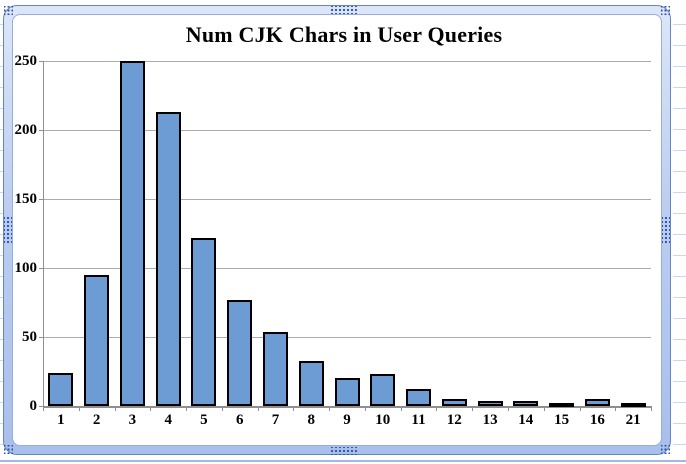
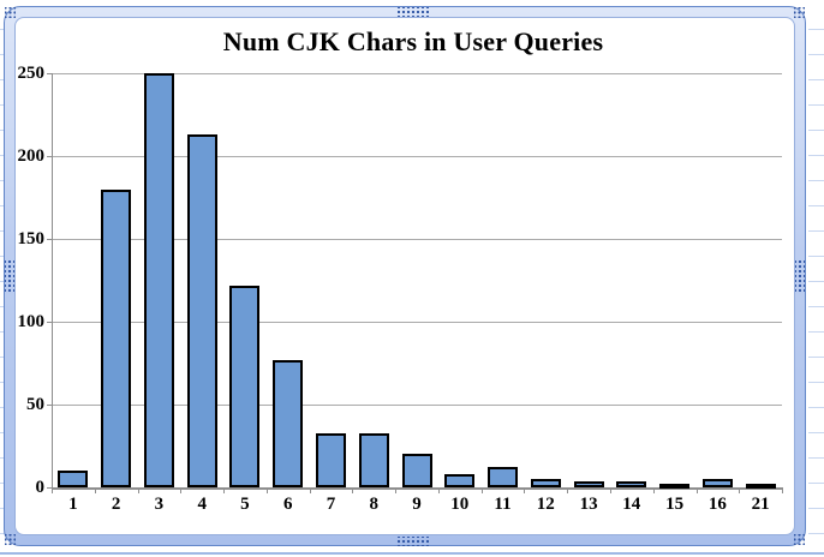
1: 24 -> 10
2: 95 -> 180
7: 54 -> 33
10: 23 -> 8
